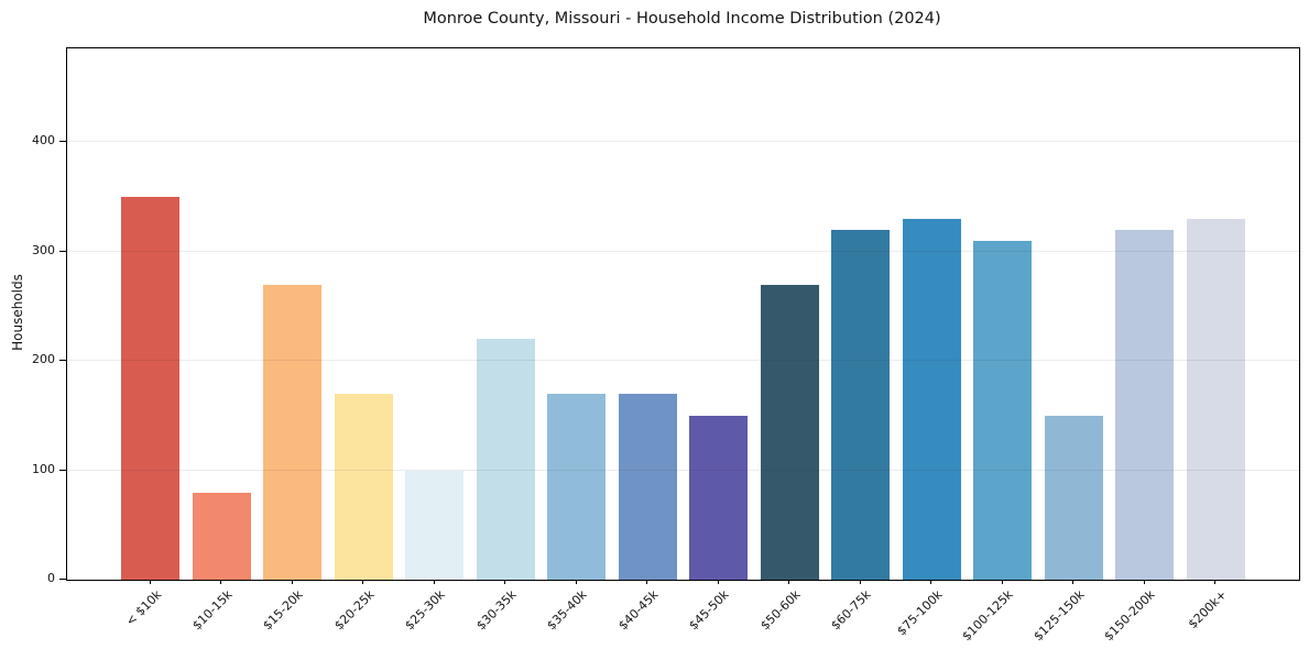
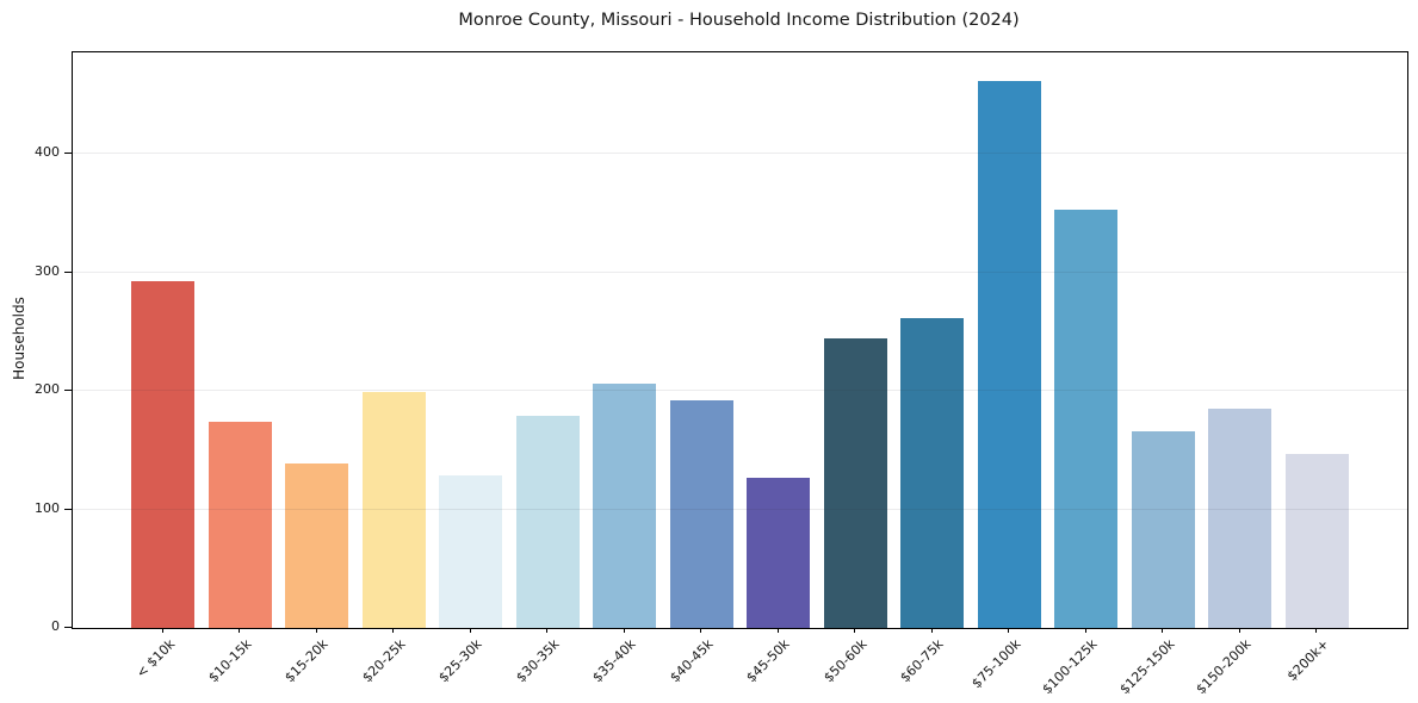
< $10k: 350 -> 290
$10-15k: 80 -> 170
$15-20k: 270 -> 140
$20-25k: 170 -> 200
$25-30k: 100 -> 130
$30-35k: 220 -> 180
$35-40k: 170 -> 210
$40-45k: 170 -> 190
$45-50k: 150 -> 130
$50-60k: 270 -> 240
$60-75k: 320 -> 260
$75-100k: 330 -> 460
$100-125k: 310 -> 350
$125-150k: 150 -> 170
$150-200k: 320 -> 180
$200k+: 330 -> 150
